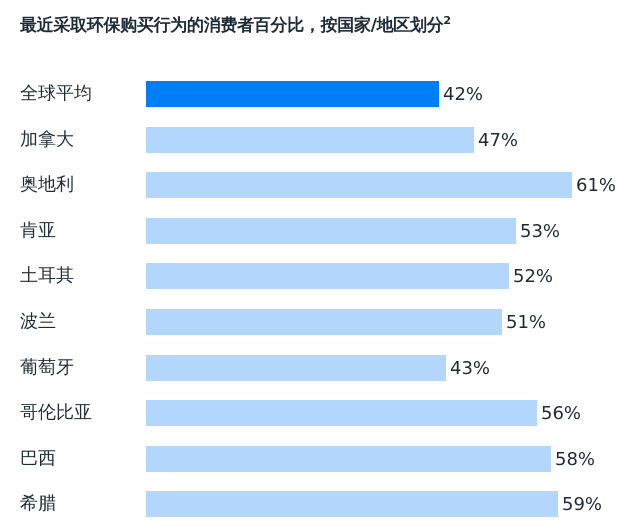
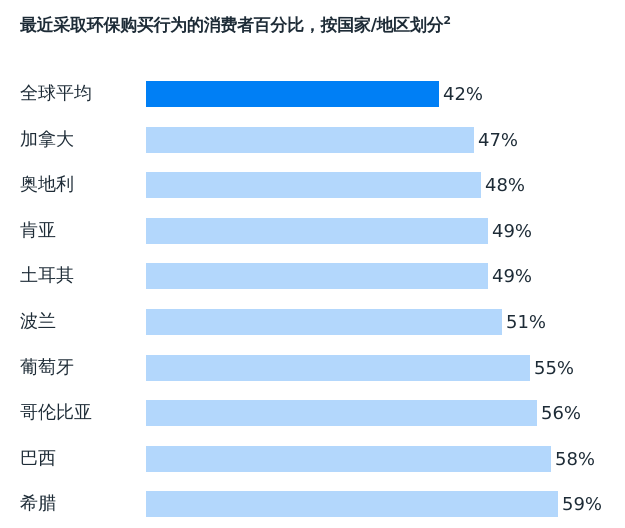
奥地利: 61% -> 48%
肯亚: 53% -> 49%
土耳其: 52% -> 49%
葡萄牙: 43% -> 55%
